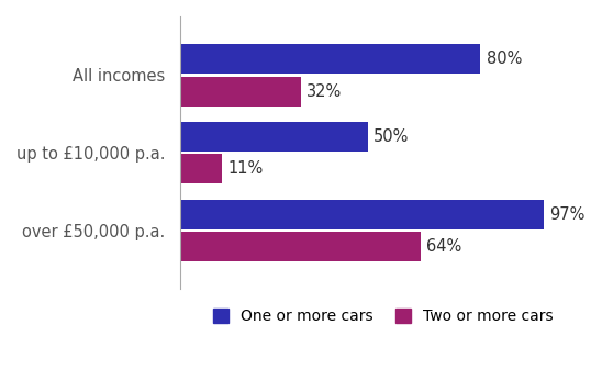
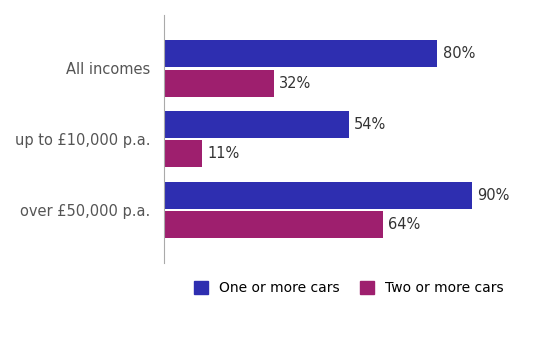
One or more cars/up to £10,000 p.a.: 50% -> 54%
One or more cars/over £50,000 p.a.: 97% -> 90%
